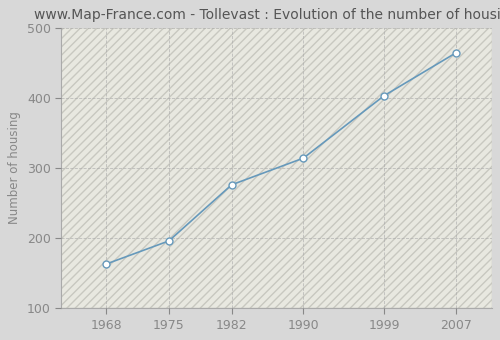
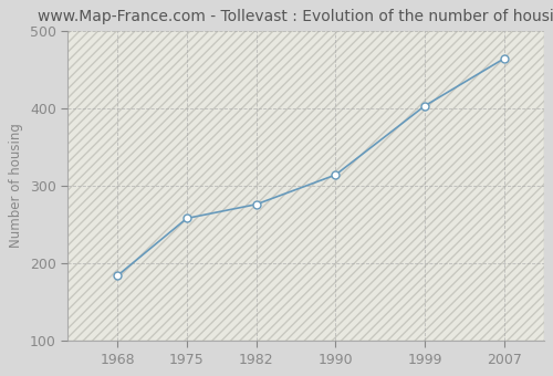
1968: 163 -> 184
1975: 196 -> 258
